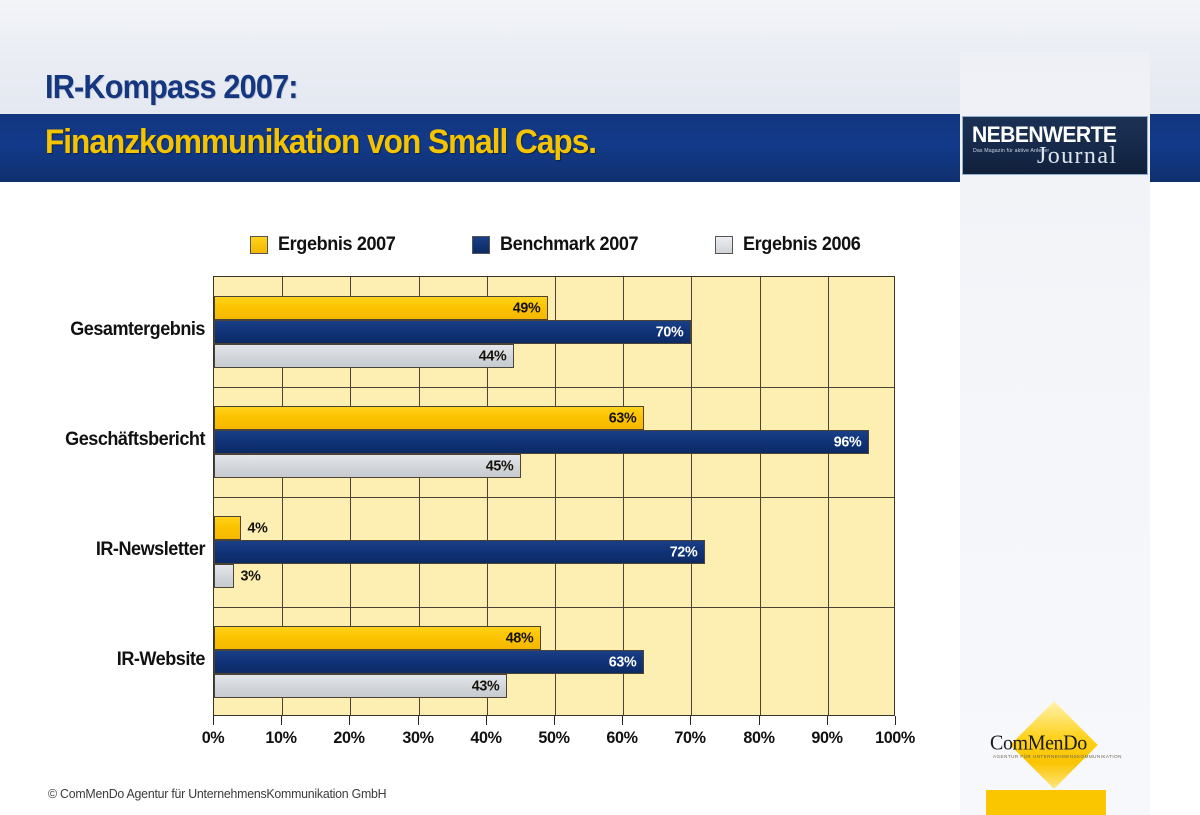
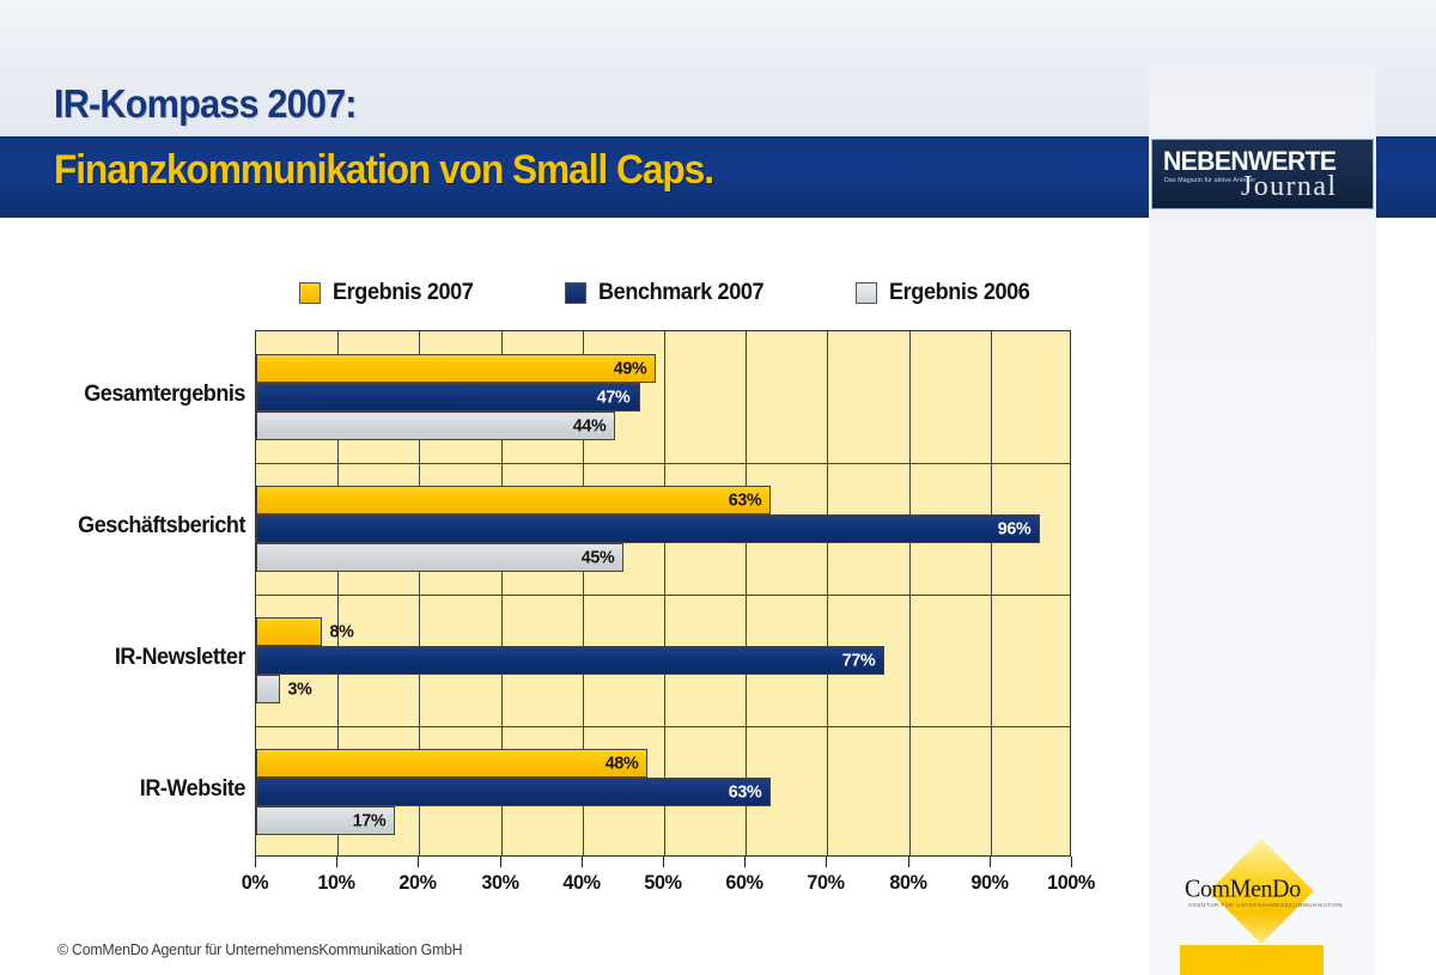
Benchmark 2007/Gesamtergebnis: 70% -> 47%
Ergebnis 2007/IR-Newsletter: 4% -> 8%
Benchmark 2007/IR-Newsletter: 72% -> 77%
Ergebnis 2006/IR-Website: 43% -> 17%
